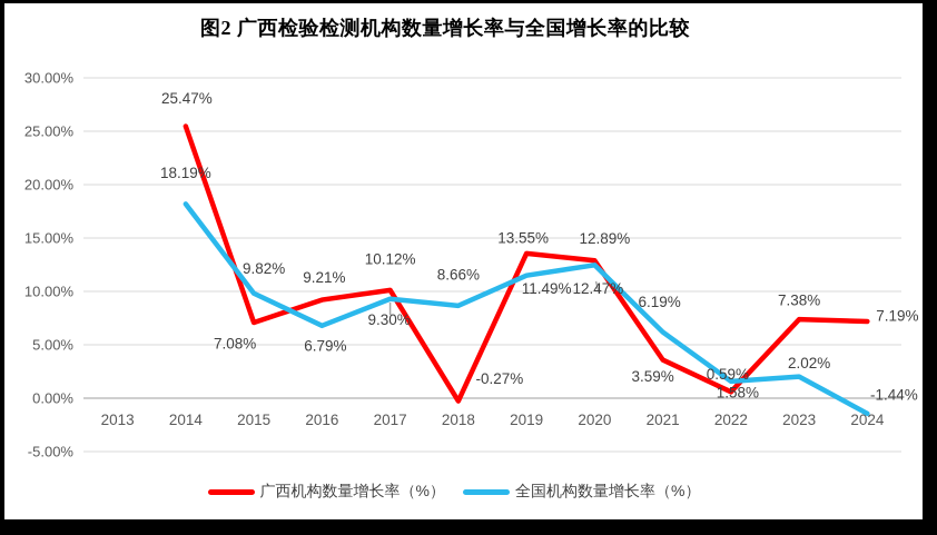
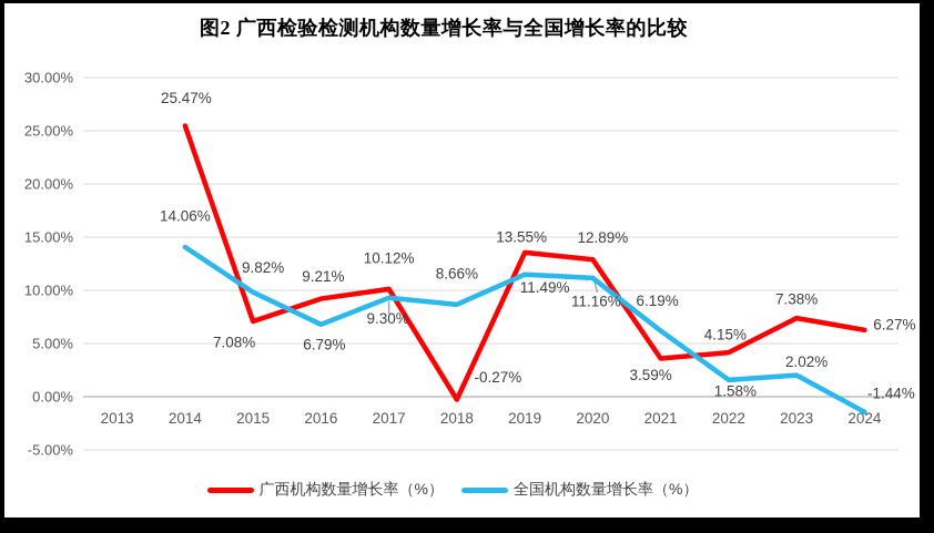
全国机构数量增长率（%）/2014: 18.19% -> 14.06%
全国机构数量增长率（%）/2020: 12.47% -> 11.16%
广西机构数量增长率（%）/2022: 0.59% -> 4.15%
广西机构数量增长率（%）/2024: 7.19% -> 6.27%
